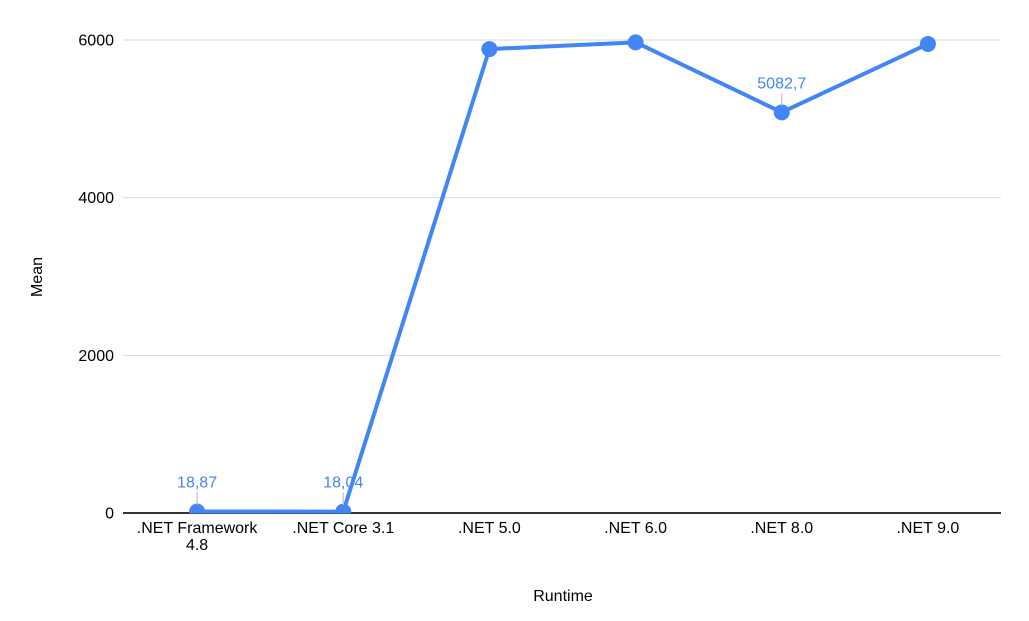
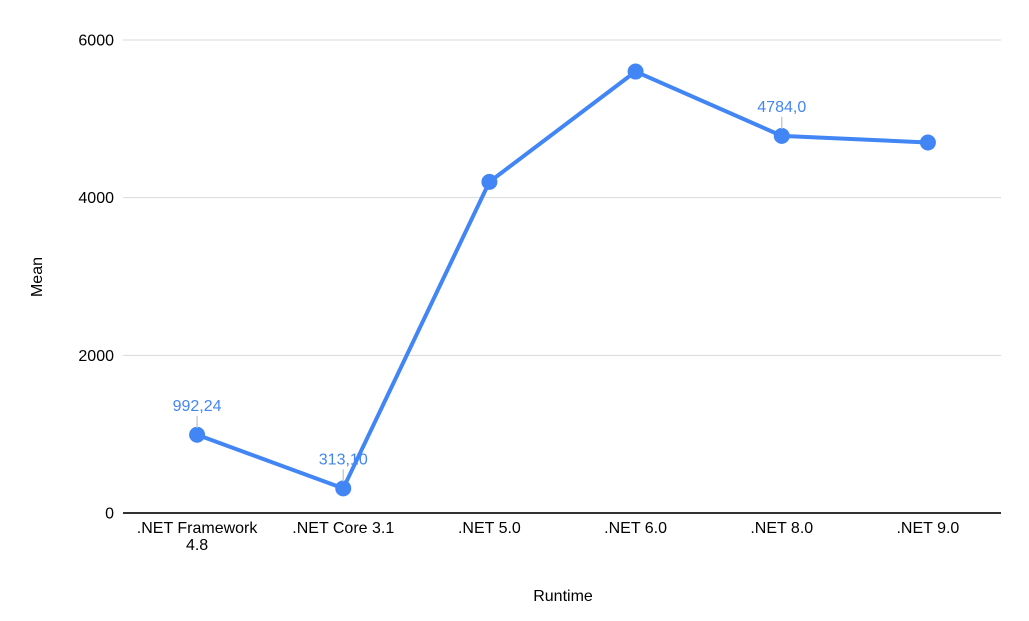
.NET Framework 4.8: 18,87 -> 992,24
.NET Core 3.1: 18,04 -> 313,10
.NET 5.0: 5900 -> 4200
.NET 6.0: 6000 -> 5600
.NET 8.0: 5082,7 -> 4784,0
.NET 9.0: 6000 -> 4700
